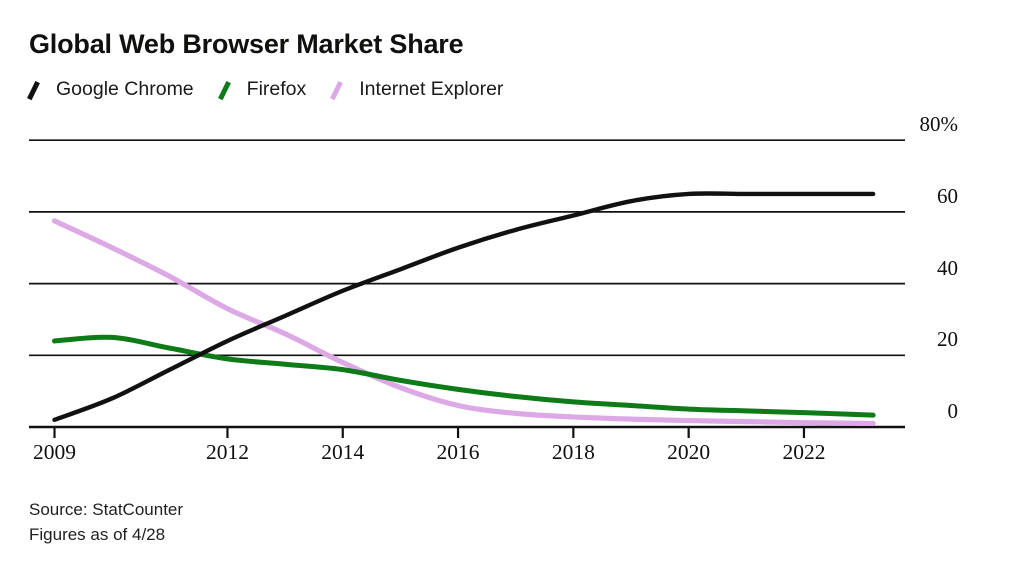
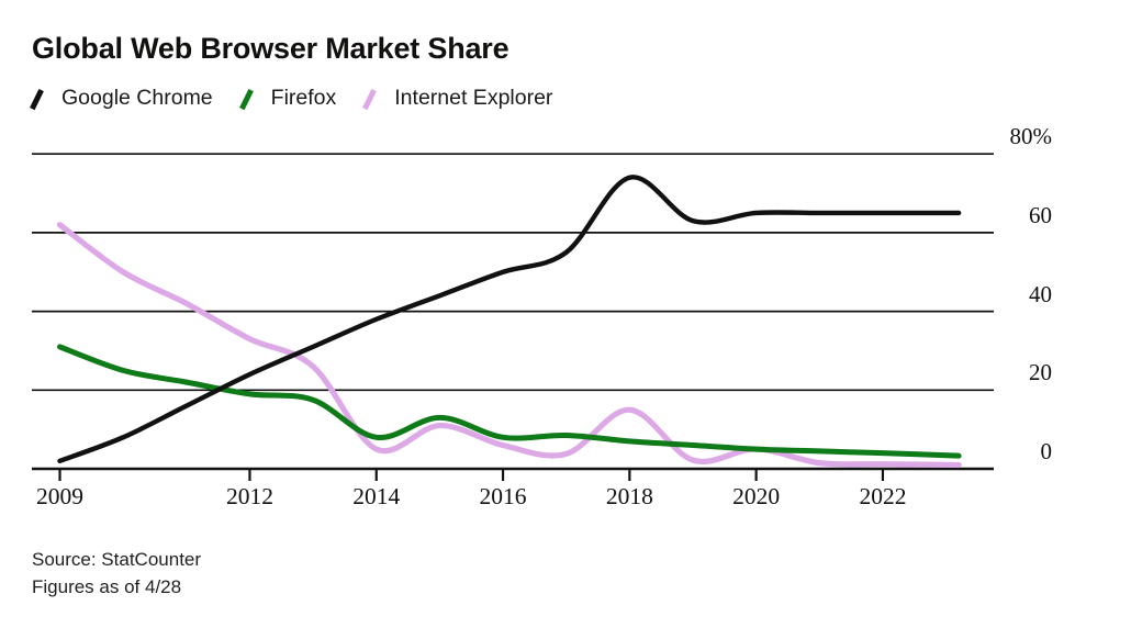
Firefox/2009: 24% -> 31%
Internet Explorer/2009: 58% -> 62%
Firefox/2014: 16% -> 8%
Internet Explorer/2014: 18% -> 5%
Firefox/2016: 10% -> 8%
Google Chrome/2018: 59% -> 74%
Internet Explorer/2018: 3% -> 15%
Internet Explorer/2020: 2% -> 5%
